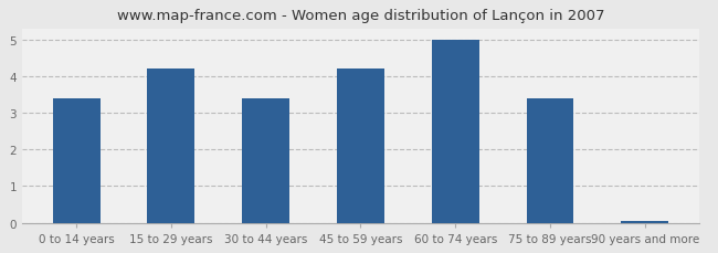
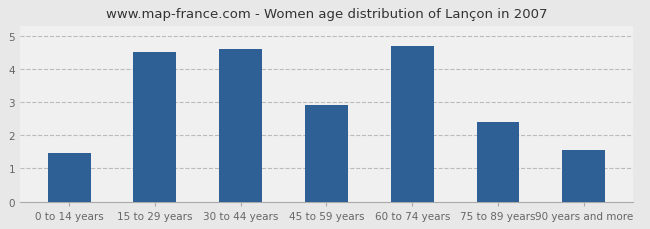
0 to 14 years: 3.40 -> 1.45
15 to 29 years: 4.20 -> 4.50
30 to 44 years: 3.40 -> 4.60
45 to 59 years: 4.20 -> 2.90
60 to 74 years: 5.00 -> 4.70
75 to 89 years: 3.40 -> 2.40
90 years and more: 0.05 -> 1.55
